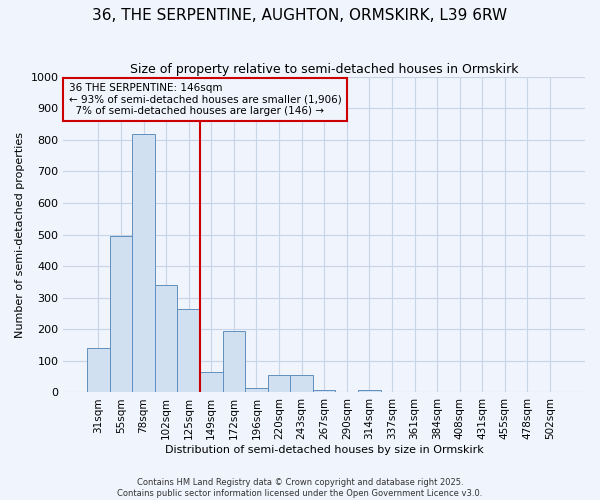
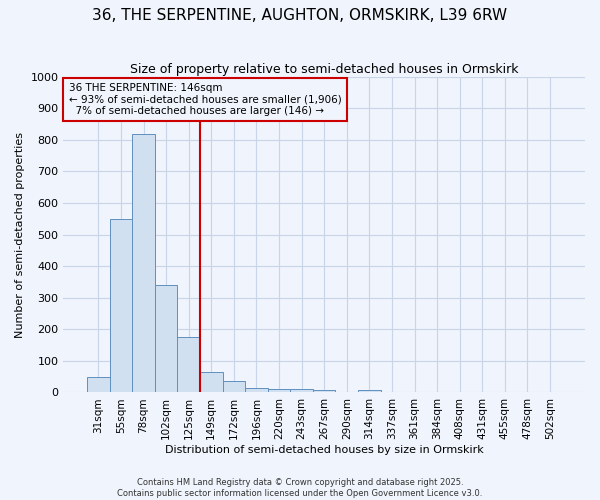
31sqm: 140 -> 50
55sqm: 495 -> 550
125sqm: 265 -> 175
172sqm: 195 -> 35
220sqm: 55 -> 12
243sqm: 55 -> 10
